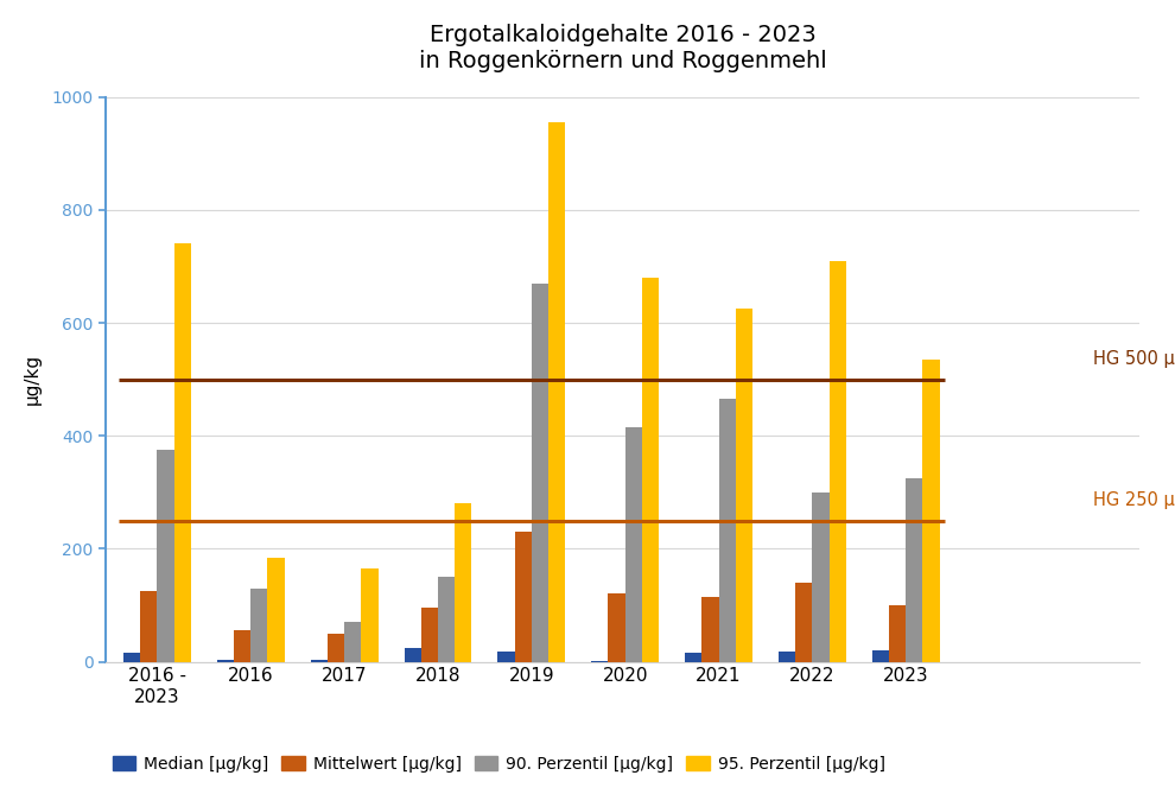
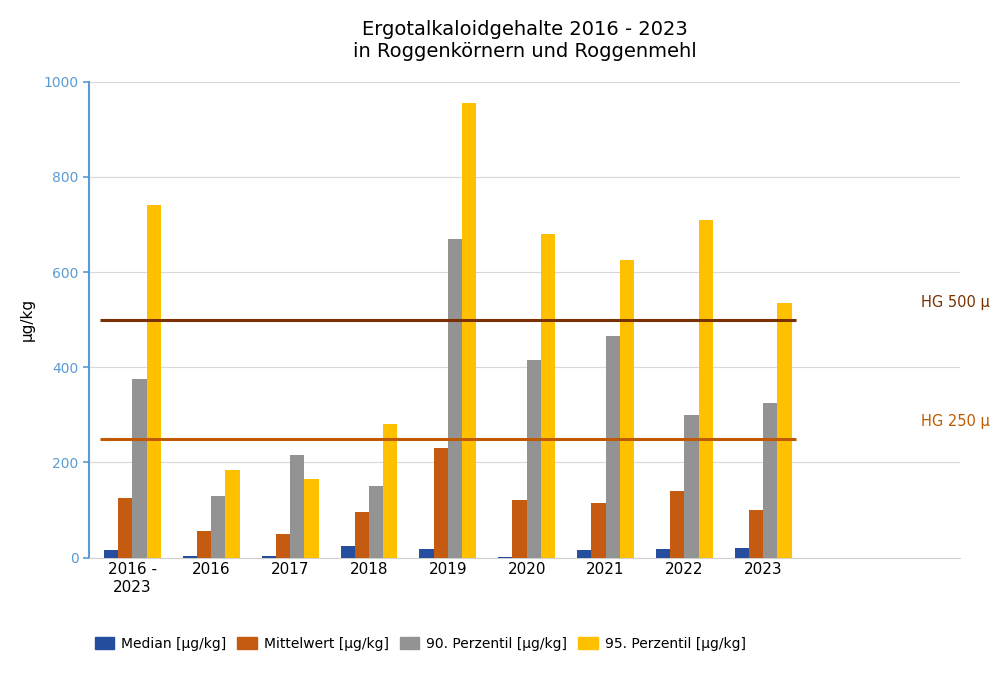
90. Perzentil [µg/kg]/2017: 70 -> 215
